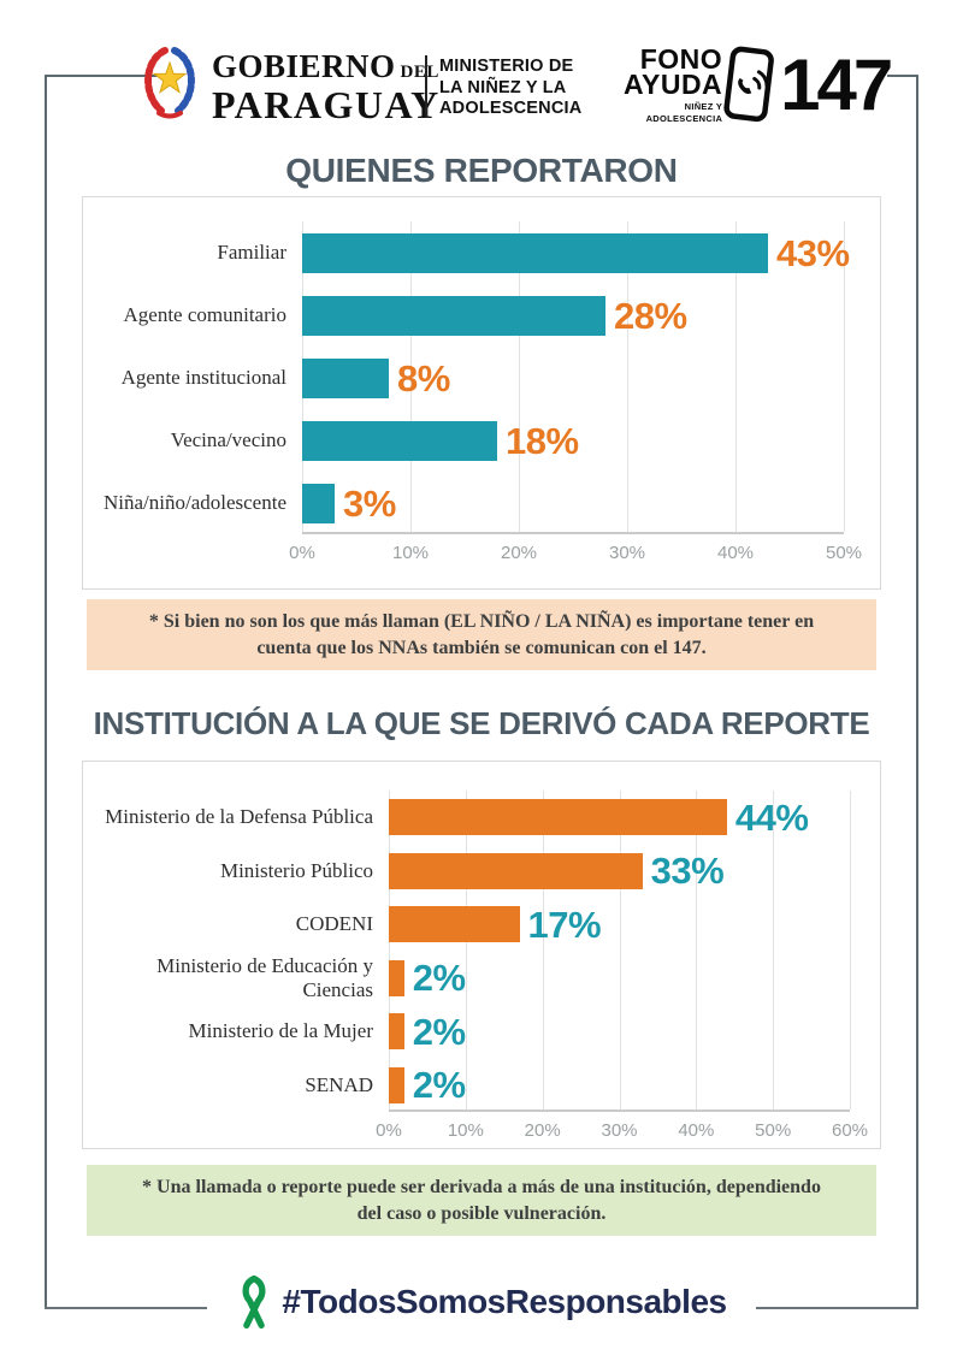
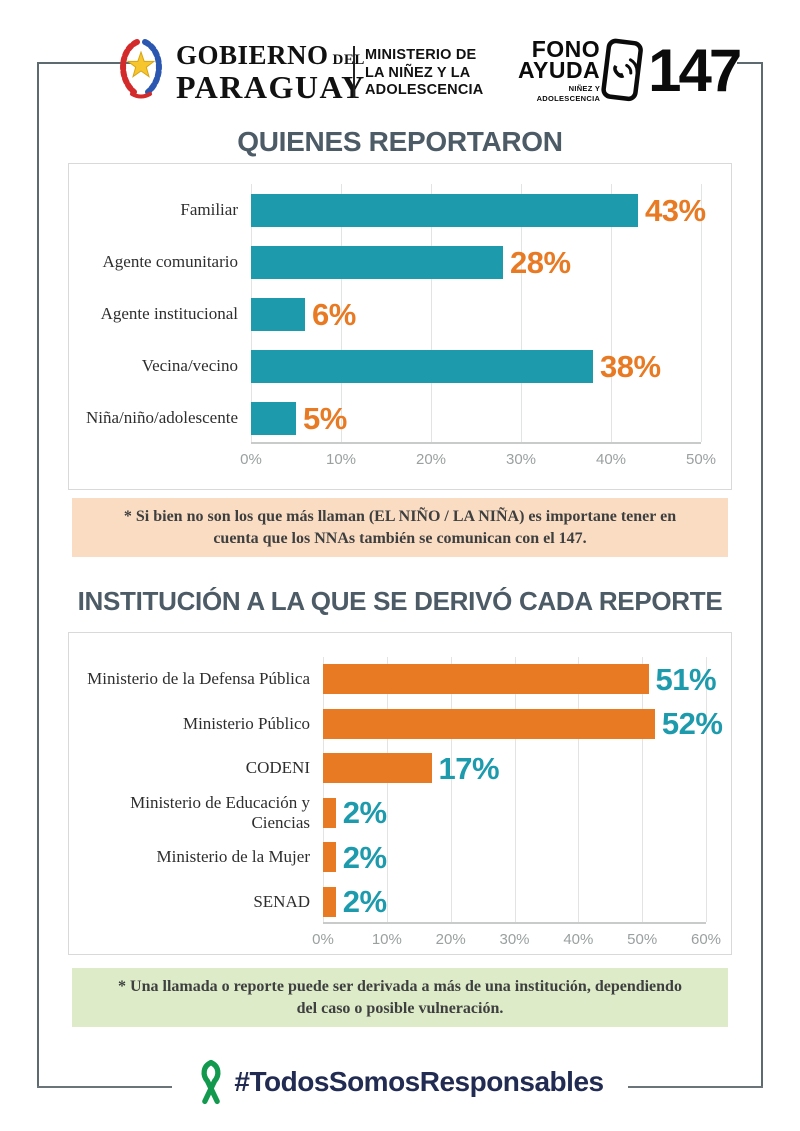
QUIENES REPORTARON/Agente institucional: 8% -> 6%
QUIENES REPORTARON/Vecina/vecino: 18% -> 38%
QUIENES REPORTARON/Niña/niño/adolescente: 3% -> 5%
INSTITUCIÓN A LA QUE SE DERIVÓ CADA REPORTE/Ministerio de la Defensa Pública: 44% -> 51%
INSTITUCIÓN A LA QUE SE DERIVÓ CADA REPORTE/Ministerio Público: 33% -> 52%
